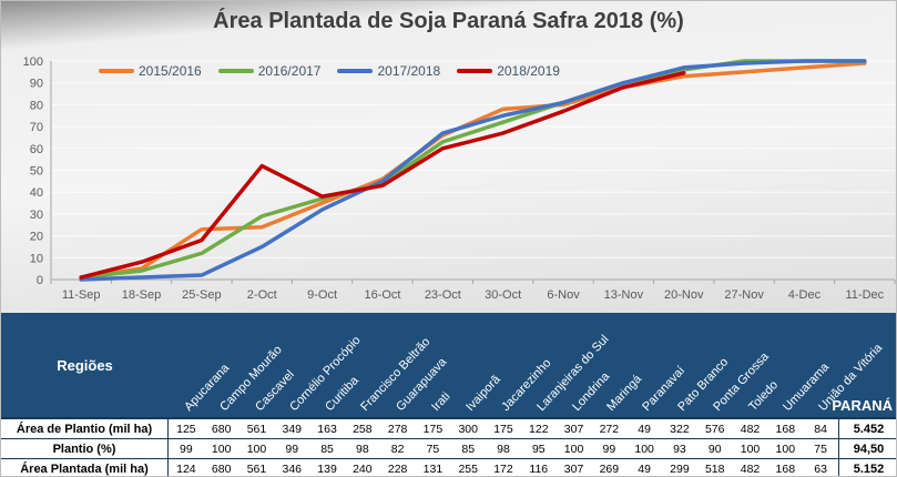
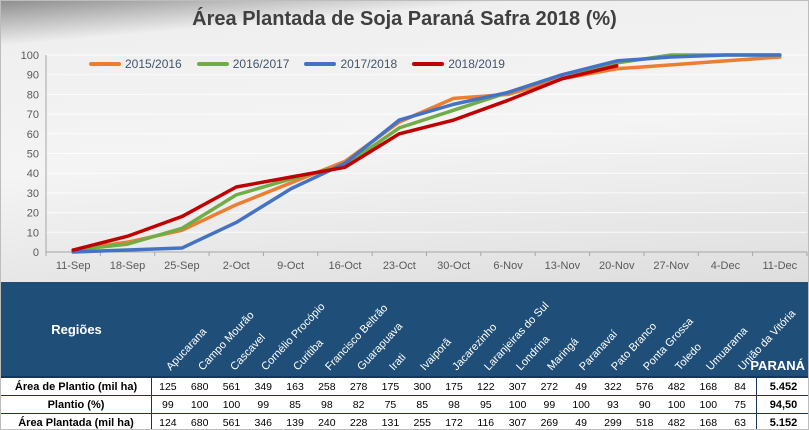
2015/2016/25-Sep: 23 -> 11
2018/2019/2-Oct: 52 -> 33
